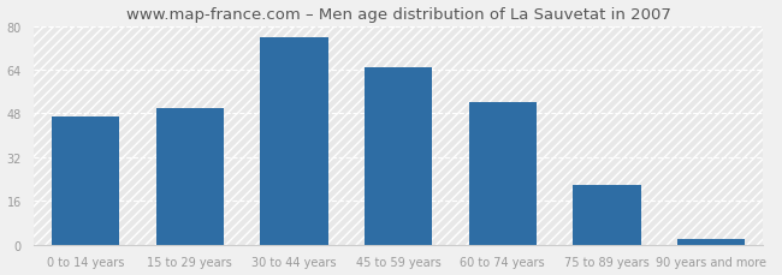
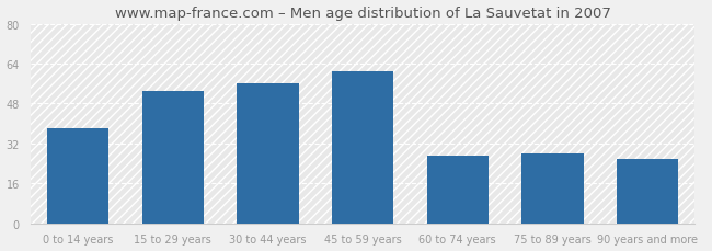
0 to 14 years: 47 -> 38
15 to 29 years: 50 -> 53
30 to 44 years: 76 -> 56
45 to 59 years: 65 -> 61
60 to 74 years: 52 -> 27
75 to 89 years: 22 -> 28
90 years and more: 2 -> 26
